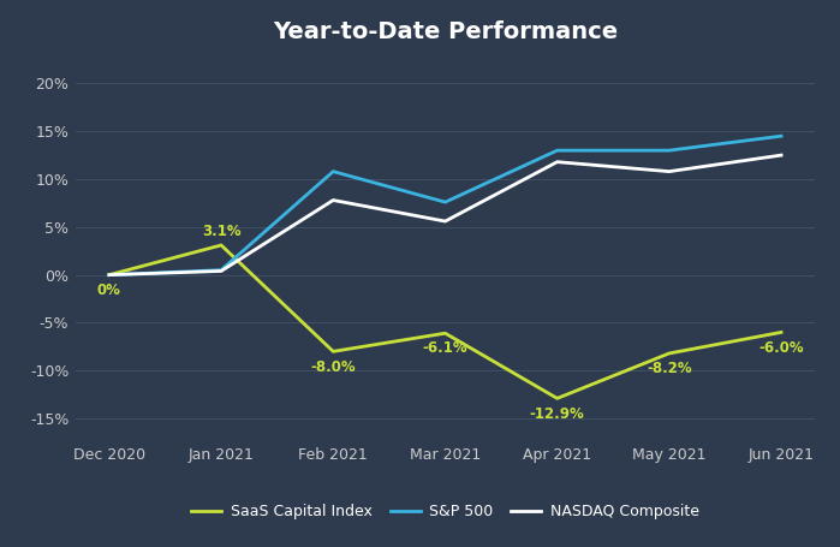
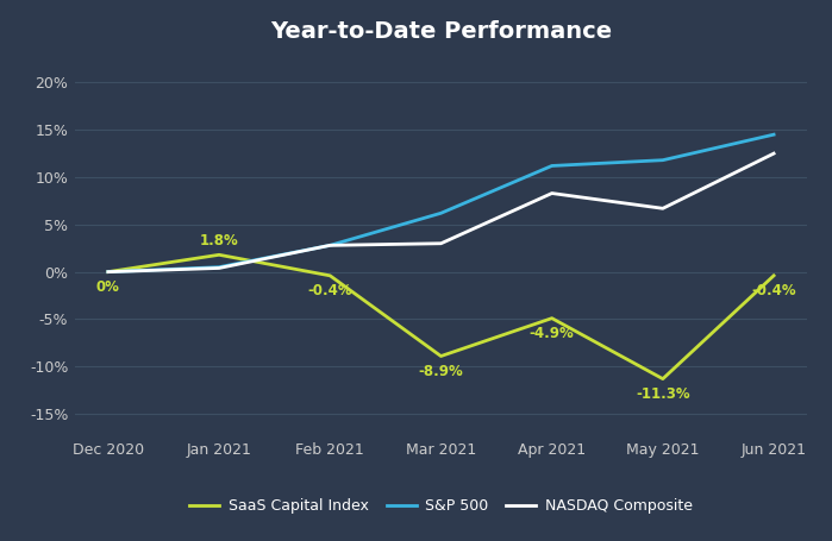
SaaS Capital Index/Jan 2021: 3.1% -> 1.8%
SaaS Capital Index/Feb 2021: -8.0% -> -0.4%
S&P 500/Feb 2021: 10.8% -> 2.8%
NASDAQ Composite/Feb 2021: 7.8% -> 2.8%
SaaS Capital Index/Mar 2021: -6.1% -> -8.9%
S&P 500/Mar 2021: 7.6% -> 6.2%
NASDAQ Composite/Mar 2021: 5.6% -> 3.0%
SaaS Capital Index/Apr 2021: -12.9% -> -4.9%
S&P 500/Apr 2021: 13.0% -> 11.2%
NASDAQ Composite/Apr 2021: 11.8% -> 8.3%
SaaS Capital Index/May 2021: -8.2% -> -11.3%
S&P 500/May 2021: 13.0% -> 11.8%
NASDAQ Composite/May 2021: 10.8% -> 6.7%
SaaS Capital Index/Jun 2021: -6.0% -> -0.4%
